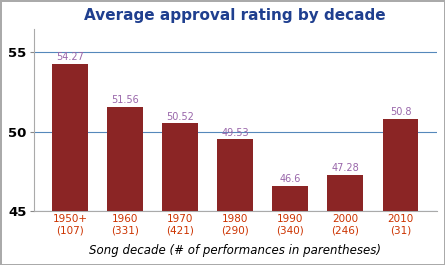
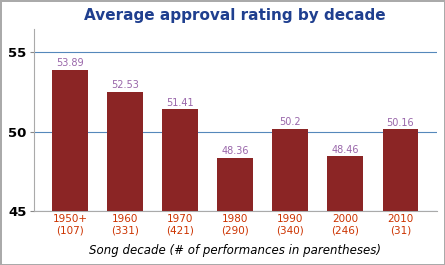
1950+ (107): 54.27 -> 53.89
1960 (331): 51.56 -> 52.53
1970 (421): 50.52 -> 51.41
1980 (290): 49.53 -> 48.36
1990 (340): 46.6 -> 50.2
2000 (246): 47.28 -> 48.46
2010 (31): 50.8 -> 50.16
